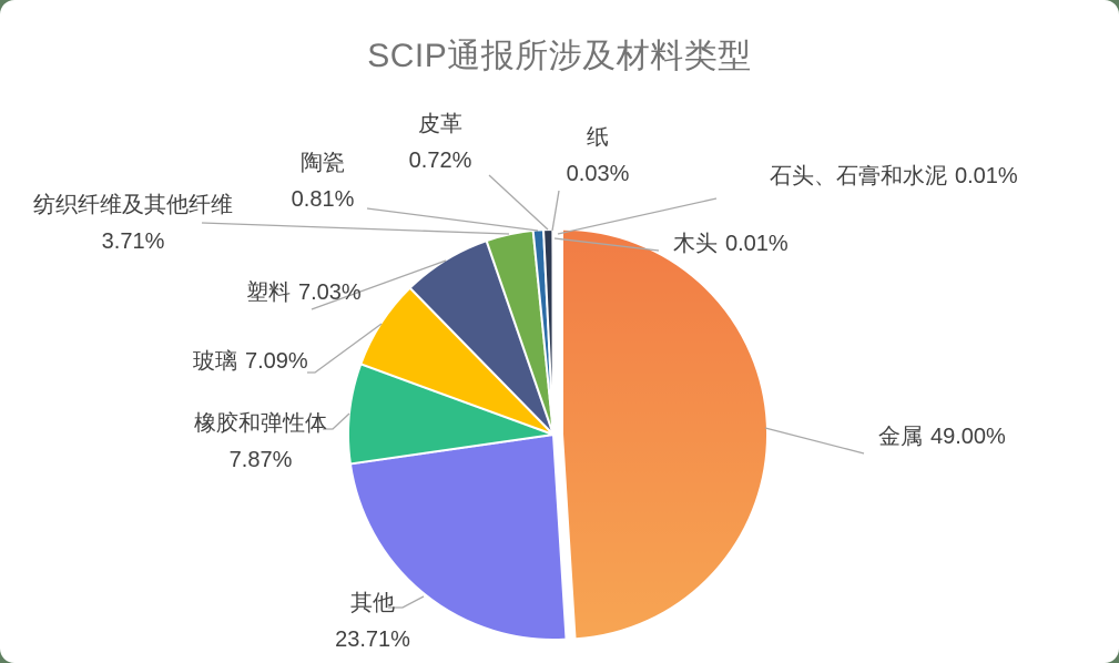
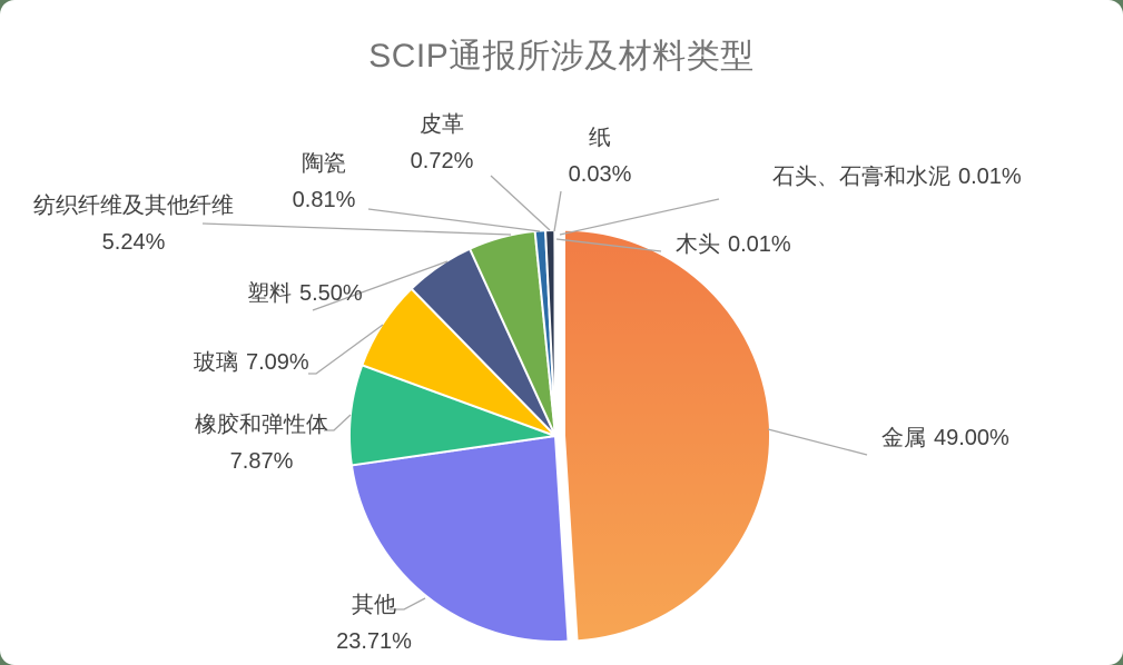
塑料: 7.03% -> 5.50%
纺织纤维及其他纤维: 3.71% -> 5.24%
